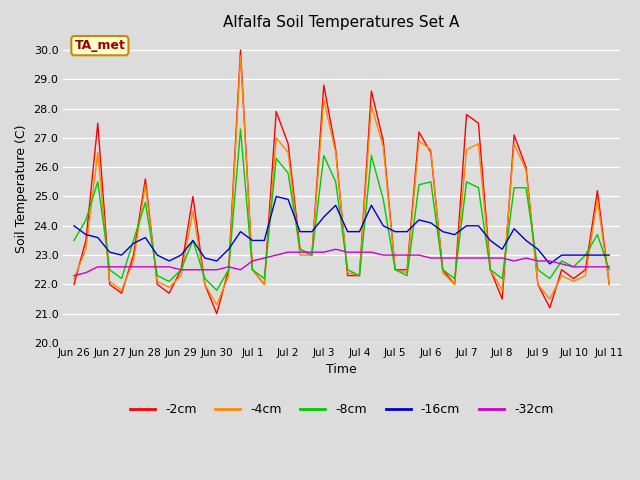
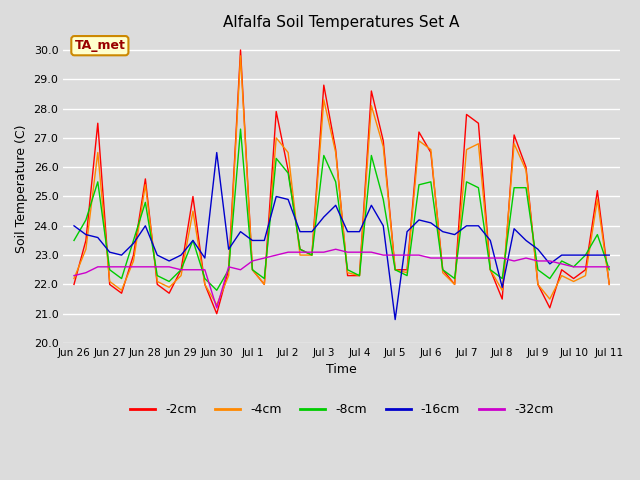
-16cm/Jun 28: 23.6 -> 24.0
-16cm/Jun 30: 22.8 -> 26.5
-32cm/Jun 30: 22.5 -> 21.2
-2cm/Jul 2: 26.8 -> 25.9
-16cm/Jul 5: 23.8 -> 20.8
-16cm/Jul 8: 23.2 -> 21.9
